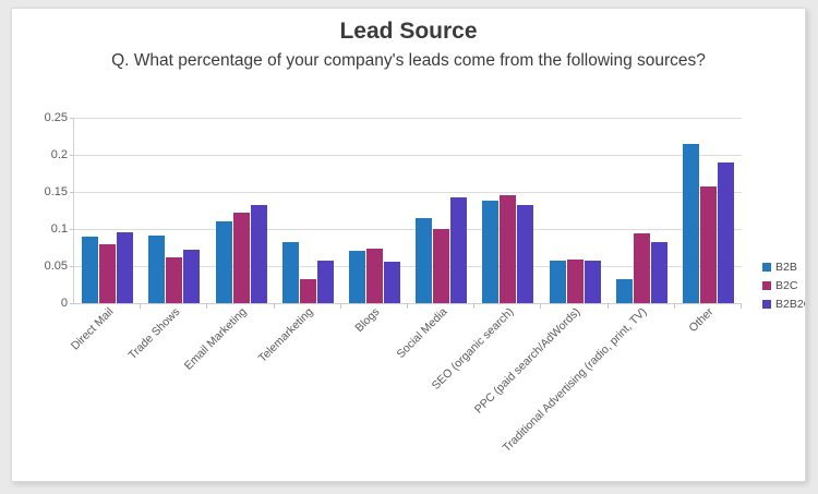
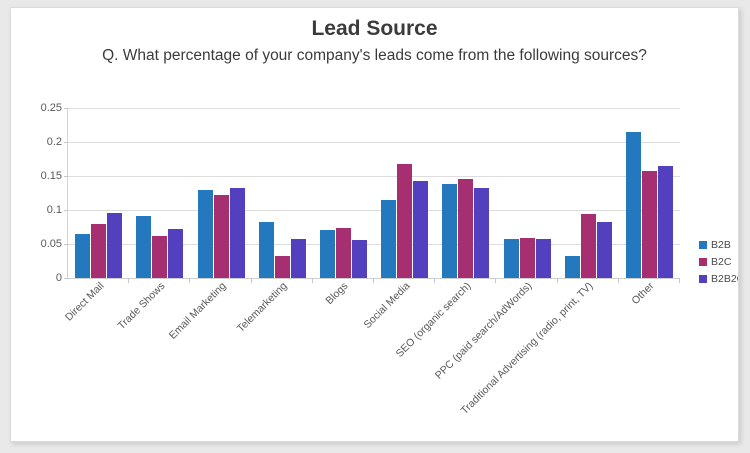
B2B/Direct Mail: 0.09 -> 0.06
B2B/Email Marketing: 0.11 -> 0.13
B2C/Social Media: 0.10 -> 0.17
B2B2C/Other: 0.19 -> 0.17
